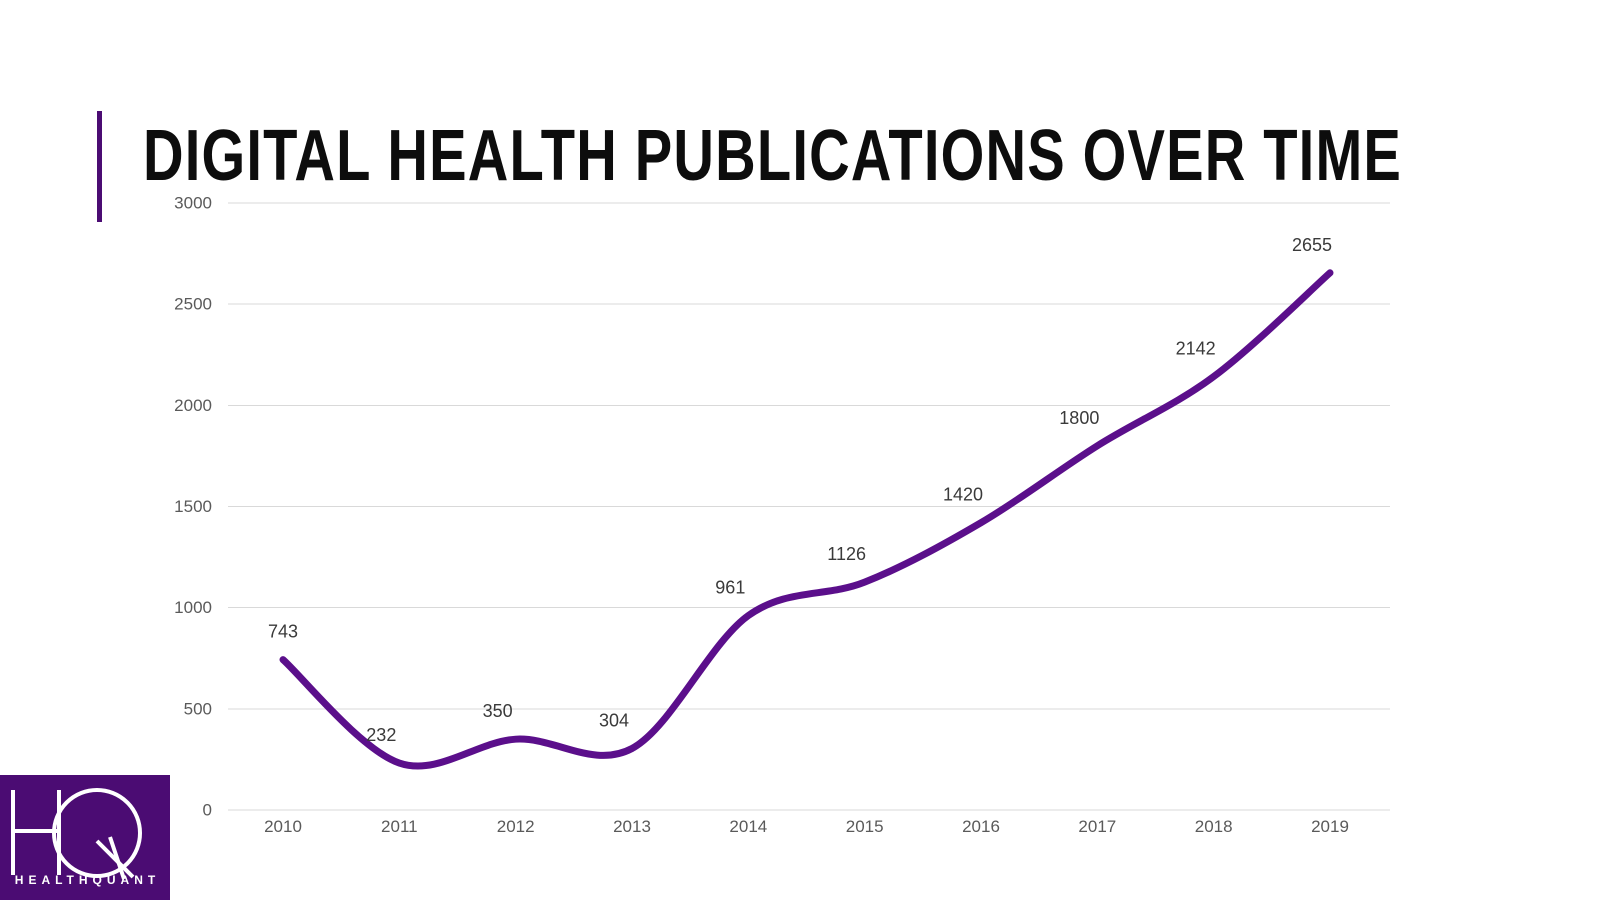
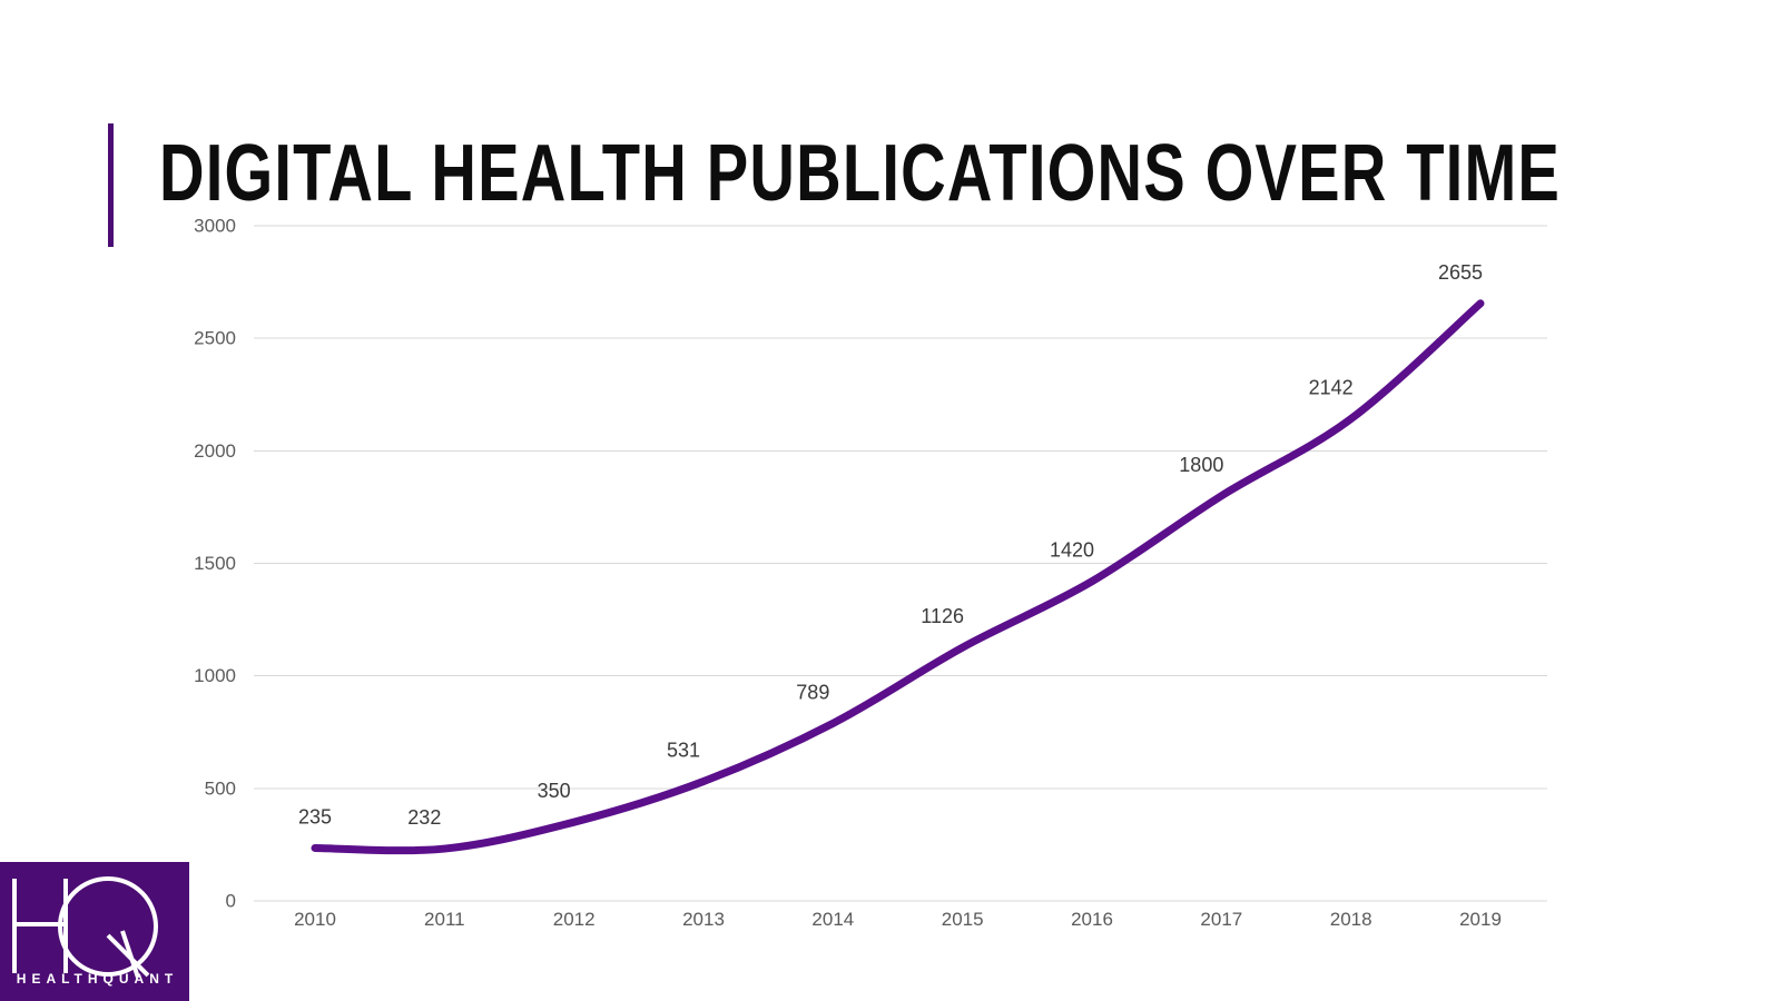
2010: 743 -> 235
2013: 304 -> 531
2014: 961 -> 789
